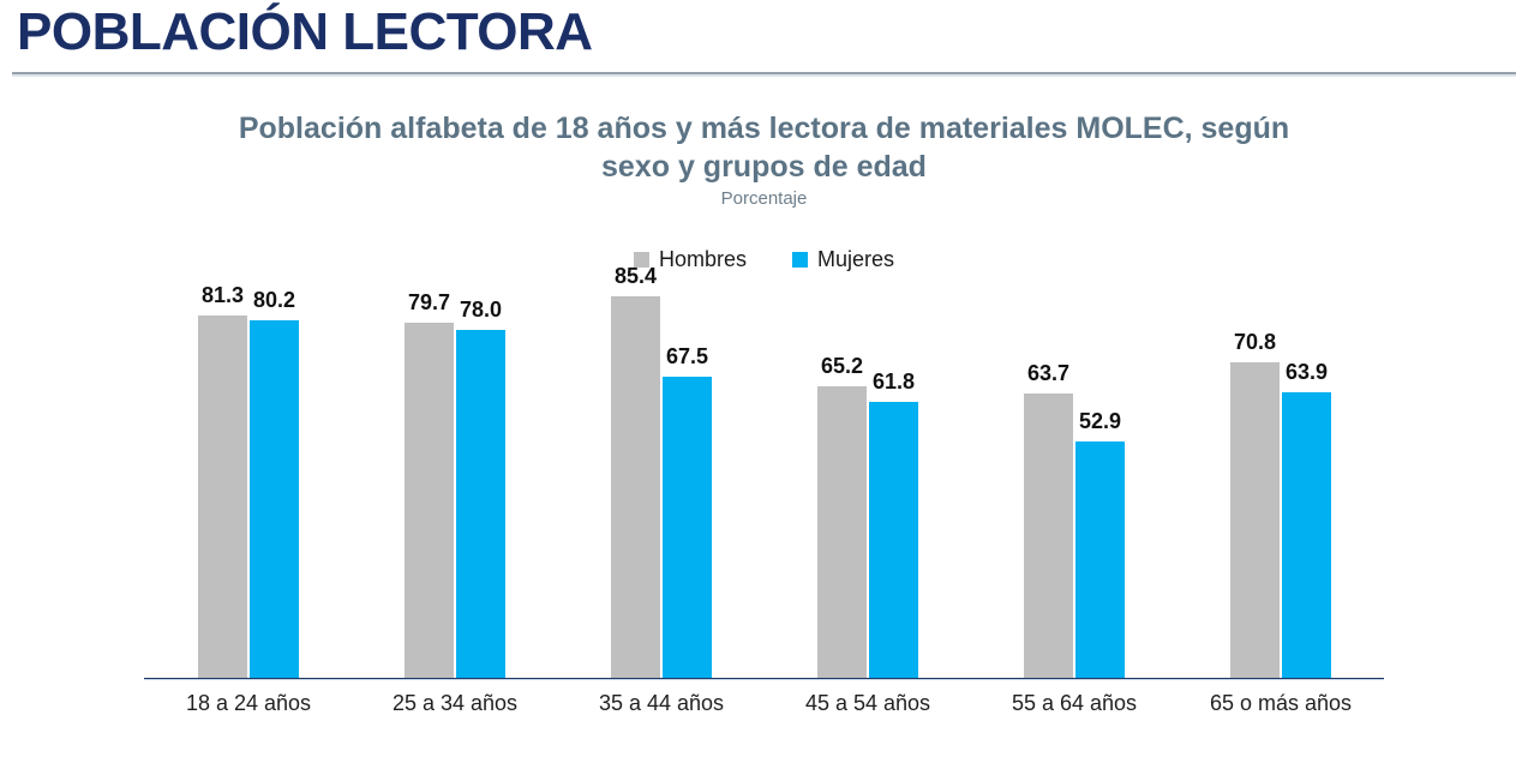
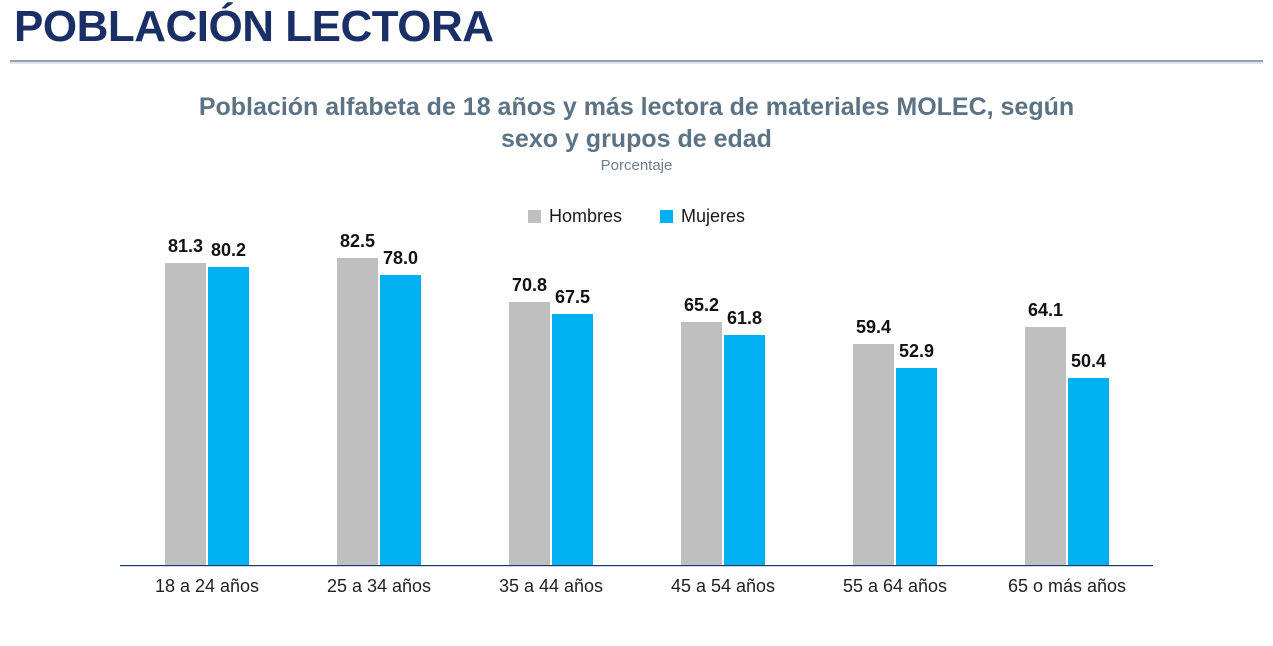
Hombres/25 a 34 años: 79.7 -> 82.5
Hombres/35 a 44 años: 85.4 -> 70.8
Hombres/55 a 64 años: 63.7 -> 59.4
Hombres/65 o más años: 70.8 -> 64.1
Mujeres/65 o más años: 63.9 -> 50.4
